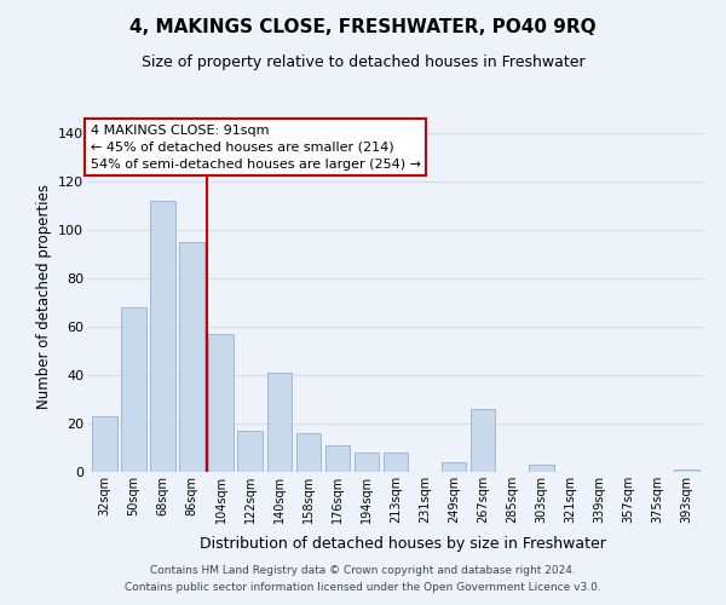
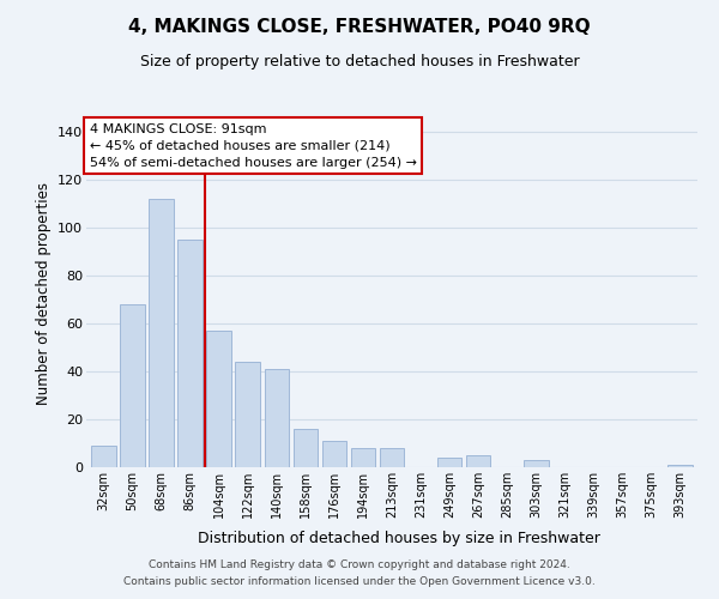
32sqm: 23 -> 9
122sqm: 17 -> 44
267sqm: 26 -> 5
